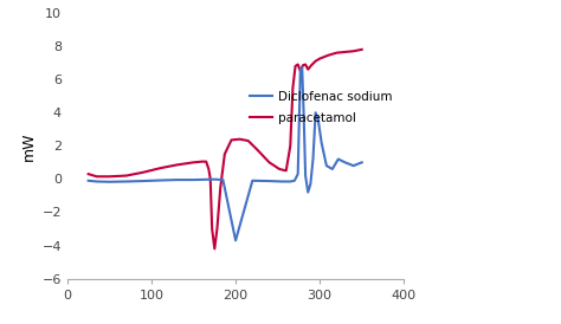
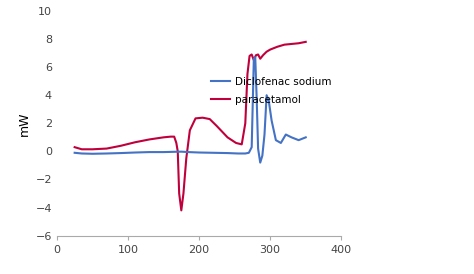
Diclofenac sodium/200: -3.7 -> -0.1
